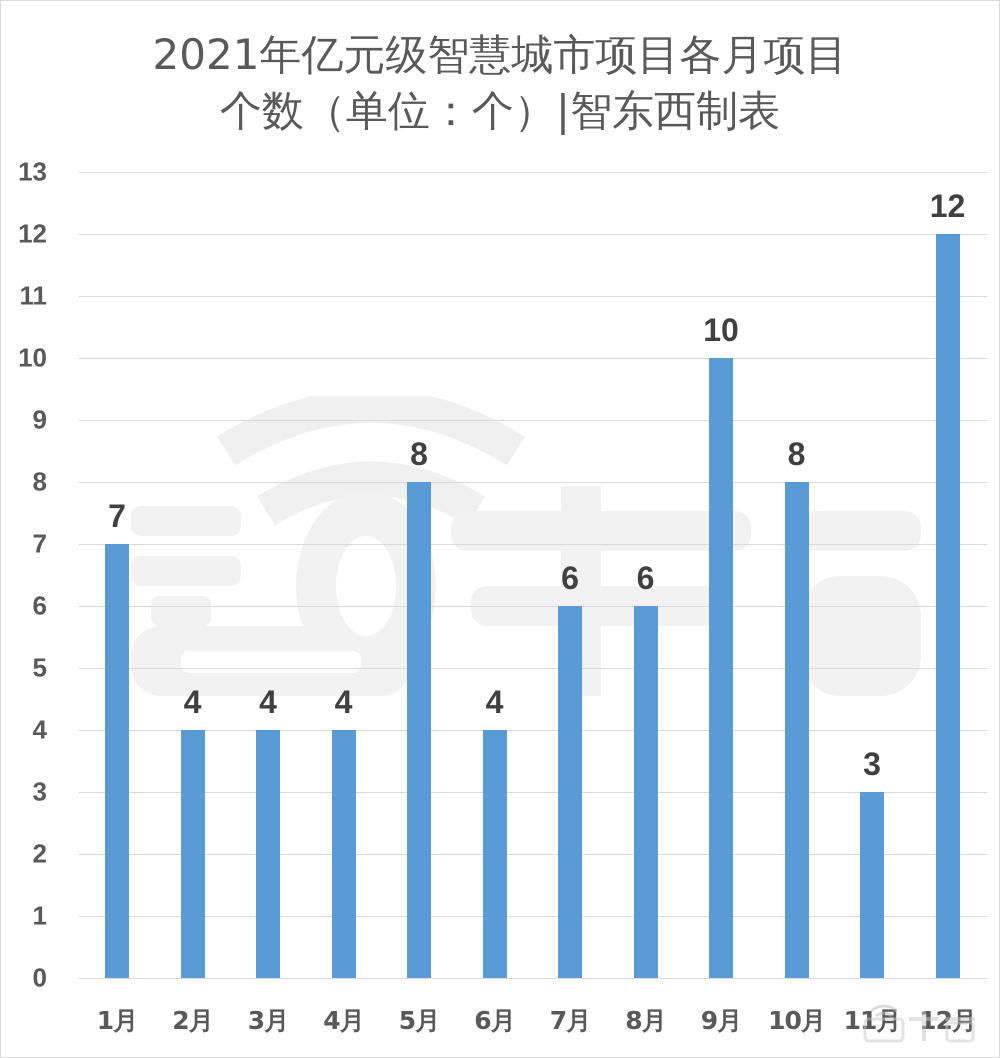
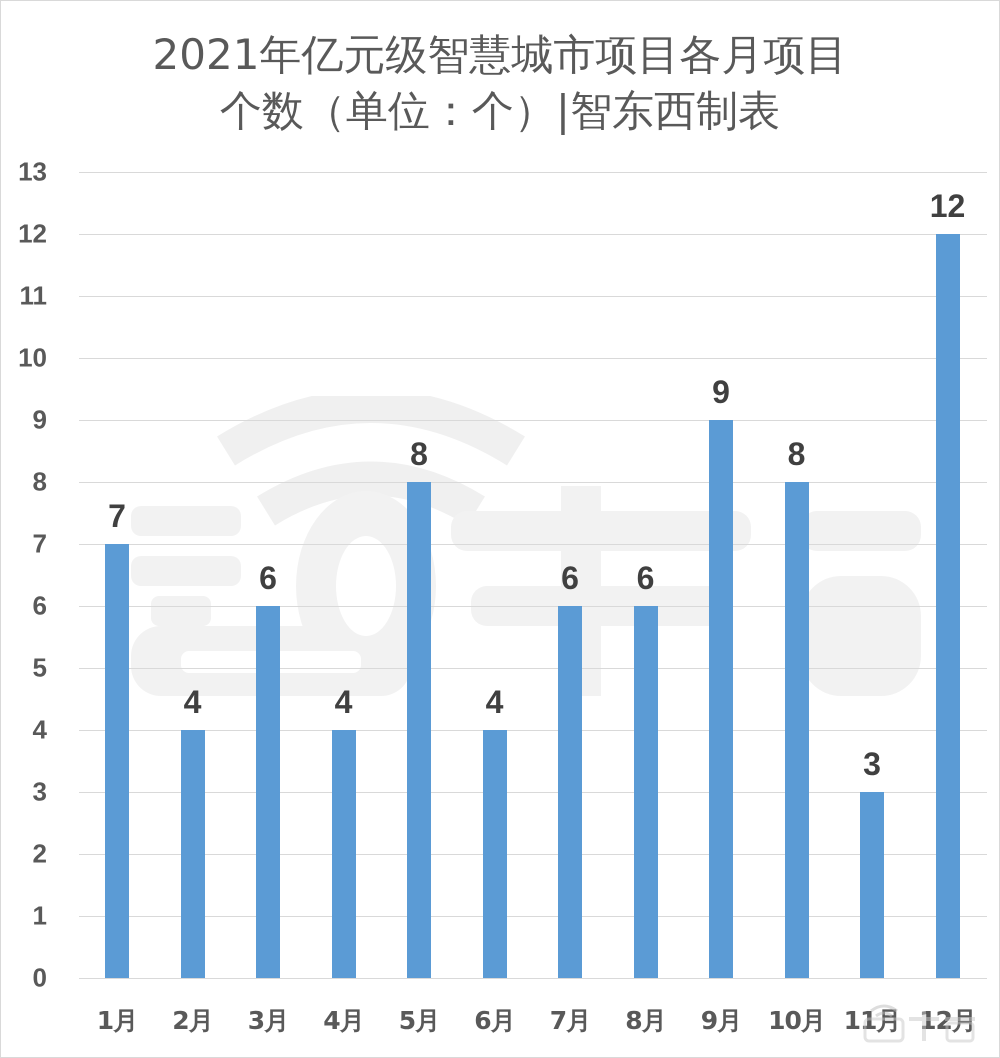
3月: 4 -> 6
9月: 10 -> 9
